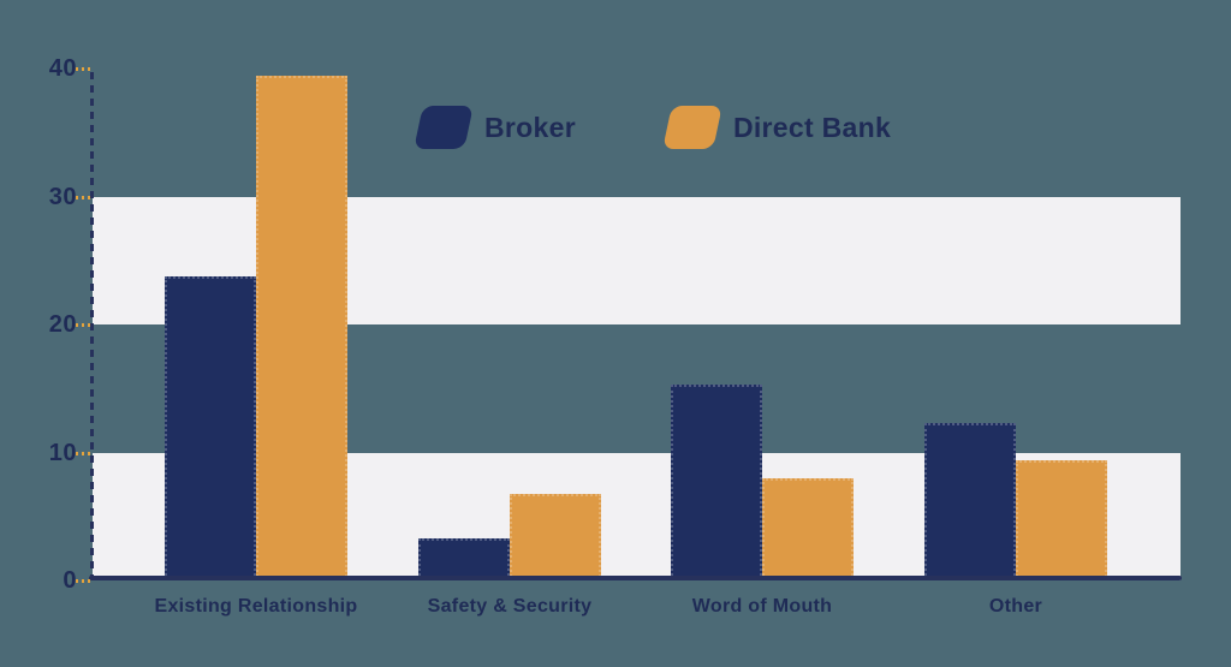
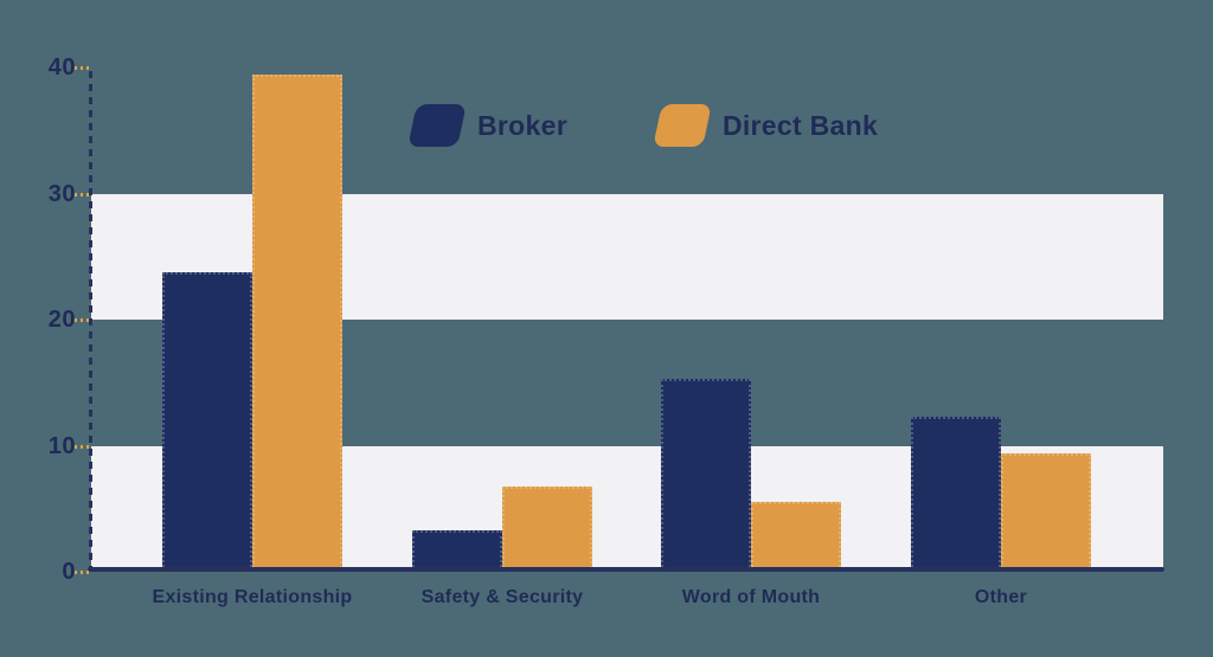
Direct Bank/Word of Mouth: 8.0 -> 5.5
